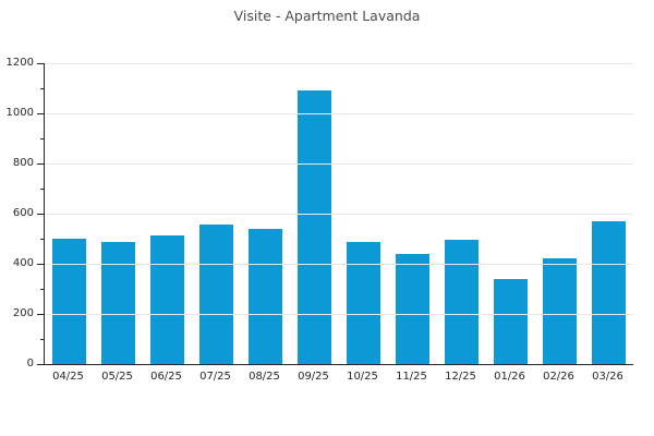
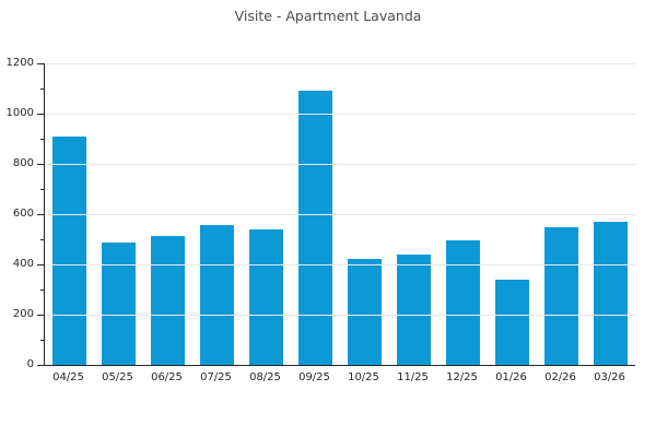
04/25: 500 -> 910
10/25: 480 -> 420
02/26: 420 -> 550
